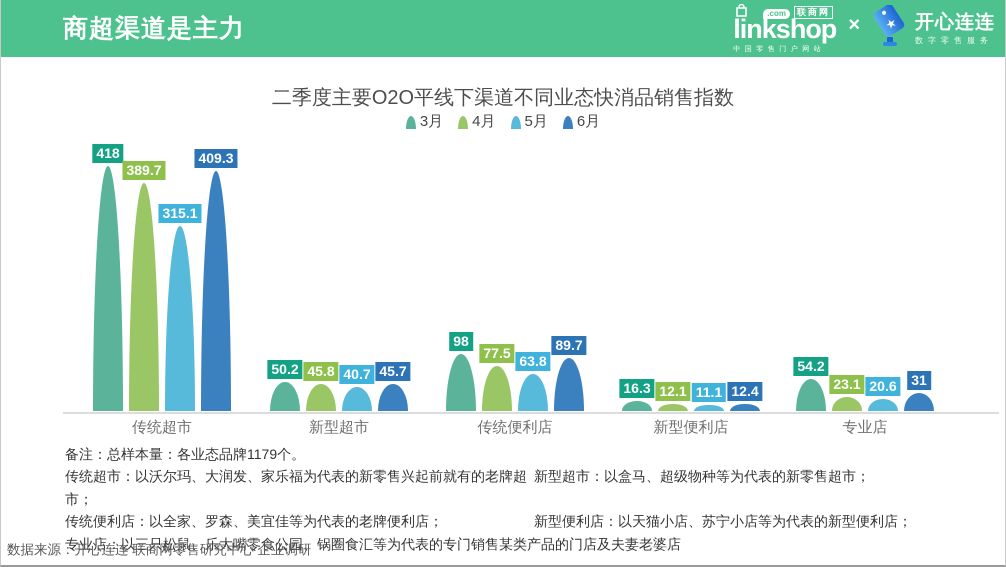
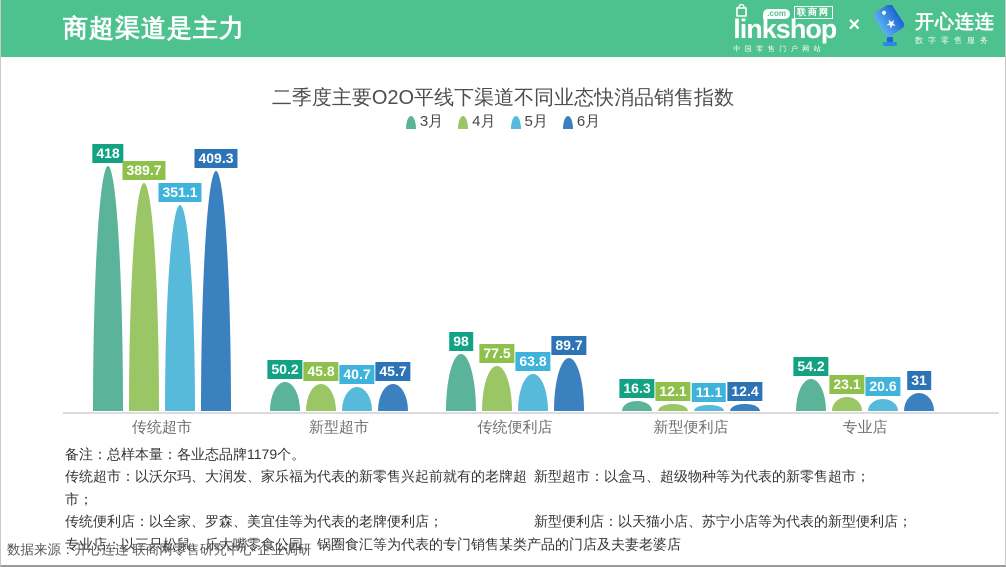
5月/传统超市: 315.1 -> 351.1
